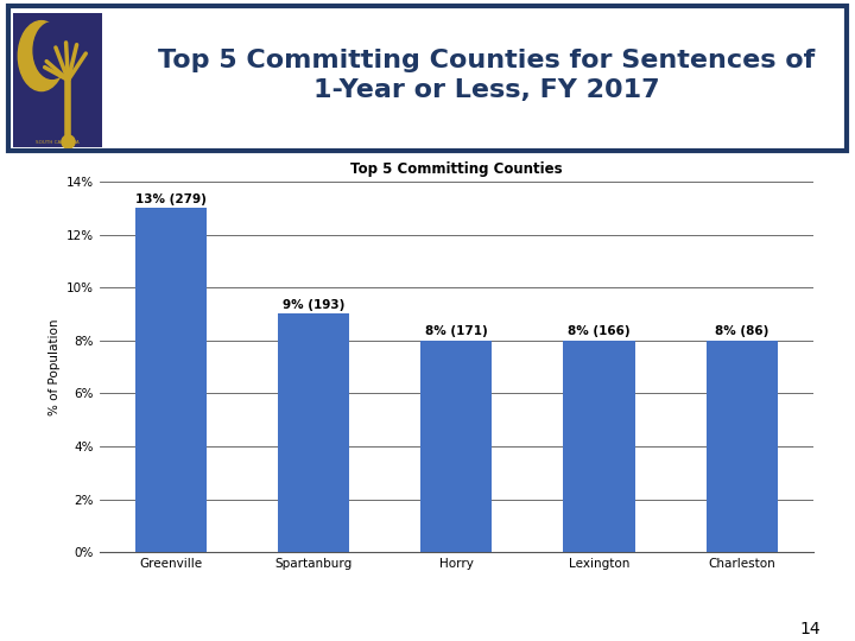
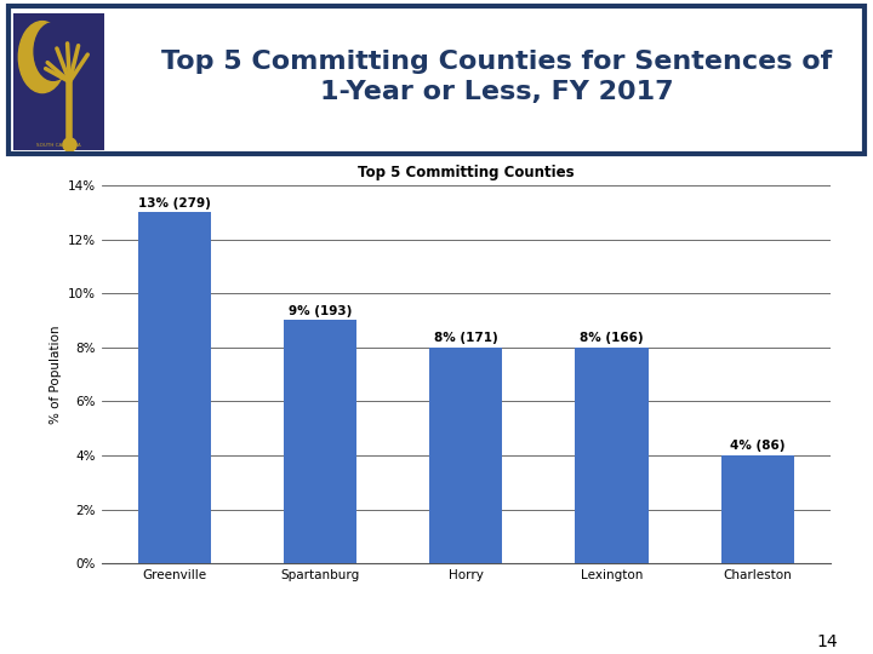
Charleston: 8% -> 4%
